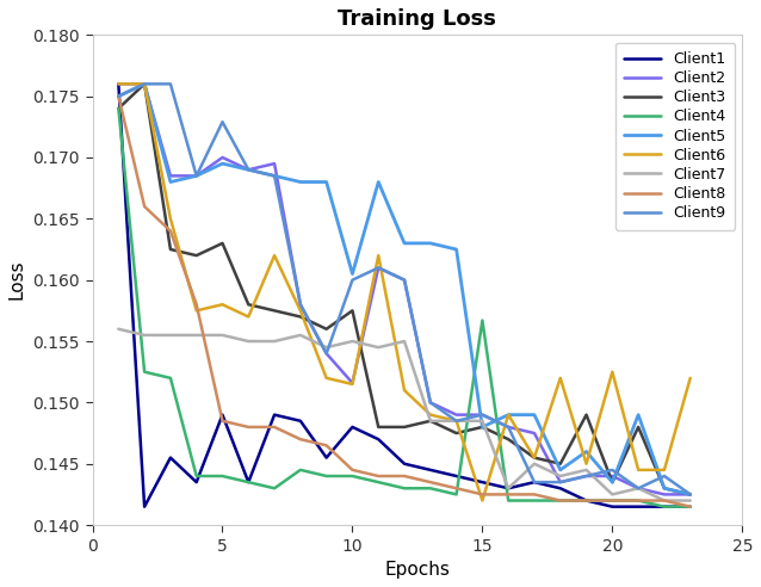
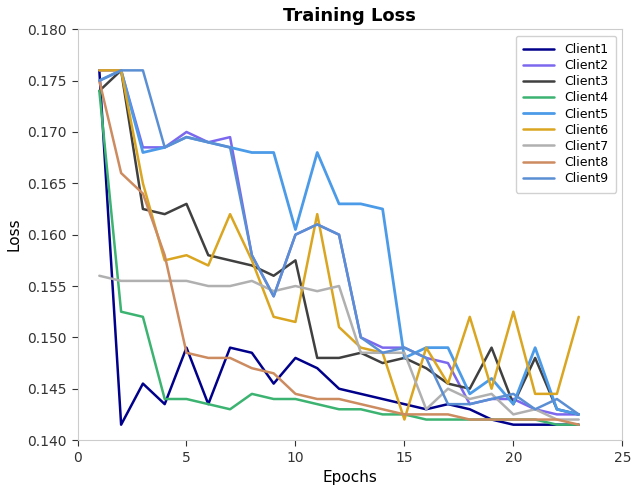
Client9/5: 0.1729 -> 0.1695
Client2/10: 0.1516 -> 0.1600
Client4/15: 0.1567 -> 0.1425
